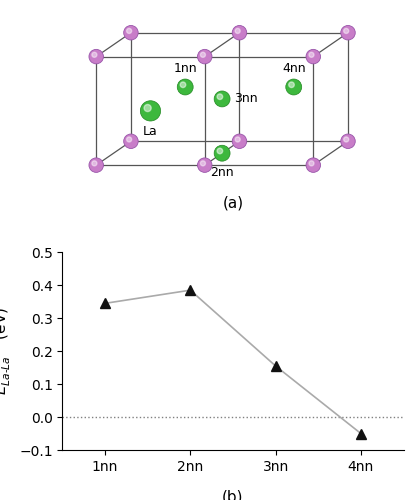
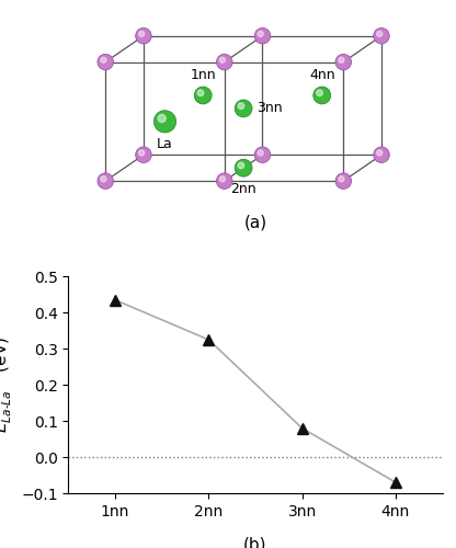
1nn: 0.345 -> 0.435
2nn: 0.385 -> 0.325
3nn: 0.155 -> 0.080
4nn: -0.050 -> -0.070
